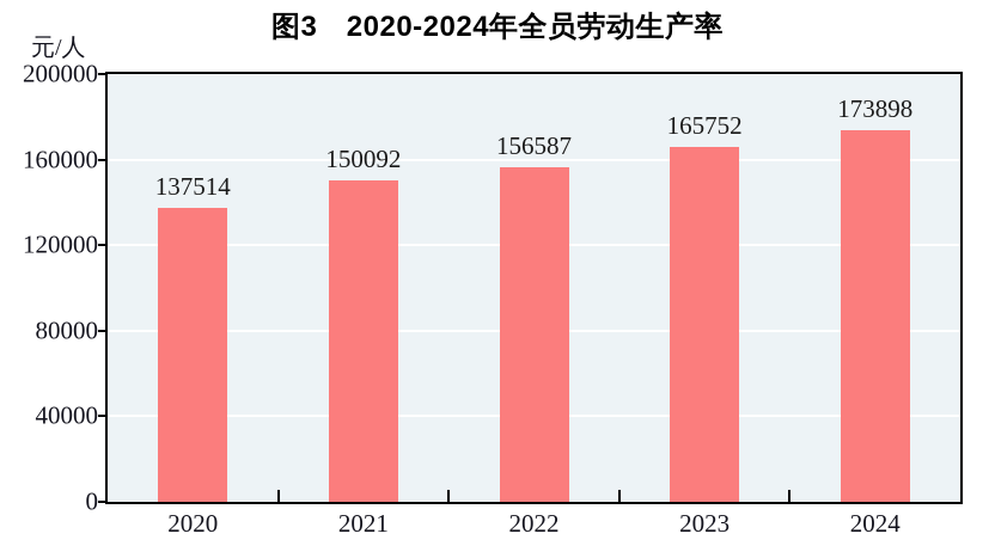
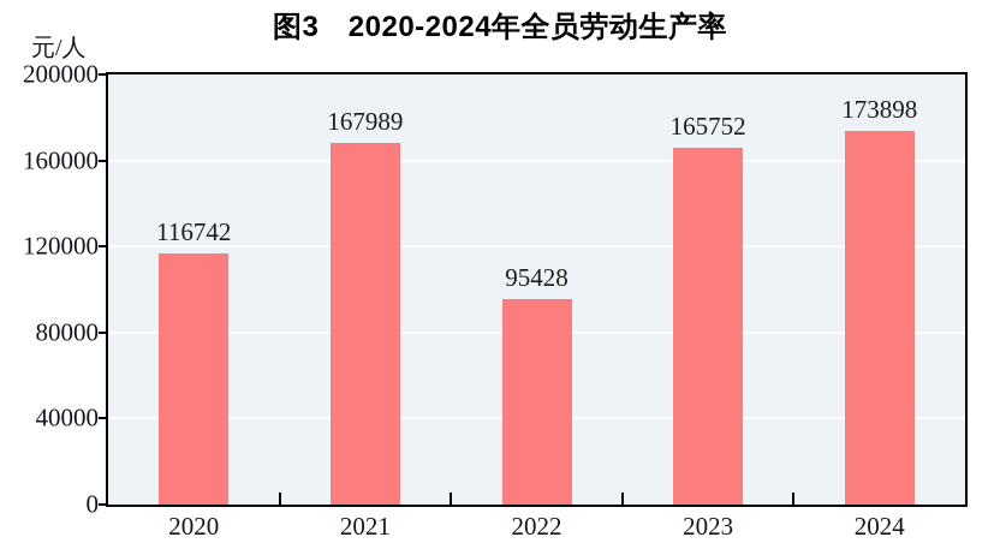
2020: 137514 -> 116742
2021: 150092 -> 167989
2022: 156587 -> 95428
